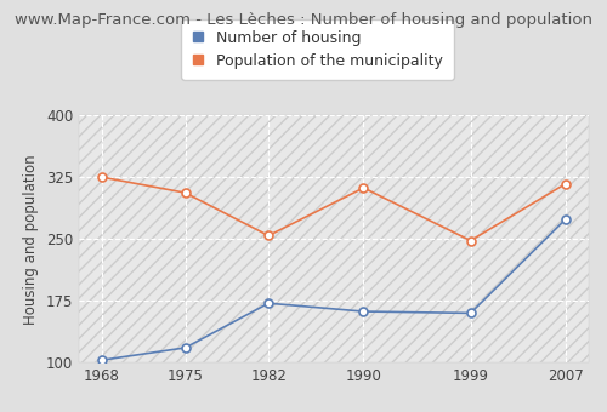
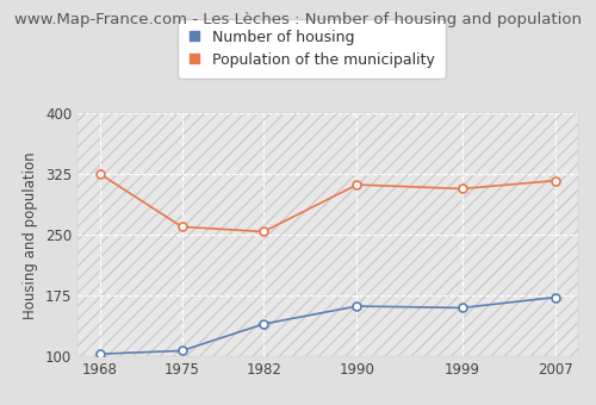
Number of housing/1975: 118 -> 107
Population of the municipality/1975: 306 -> 260
Number of housing/1982: 172 -> 140
Population of the municipality/1999: 248 -> 307
Number of housing/2007: 274 -> 173
